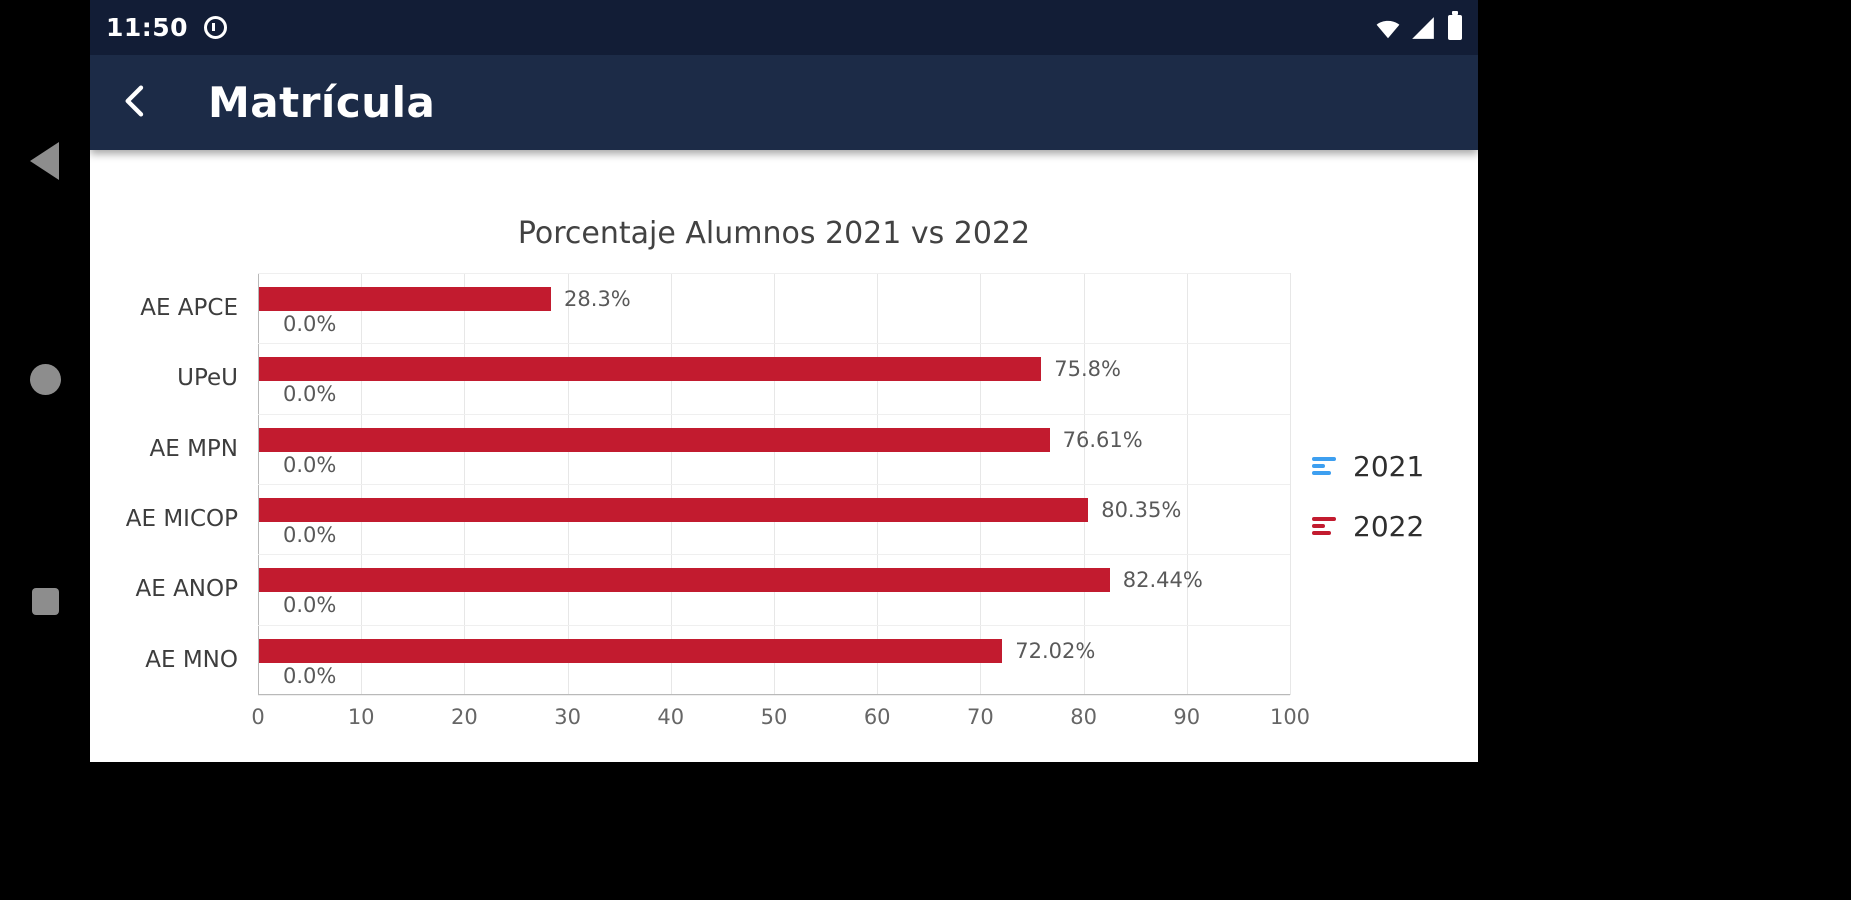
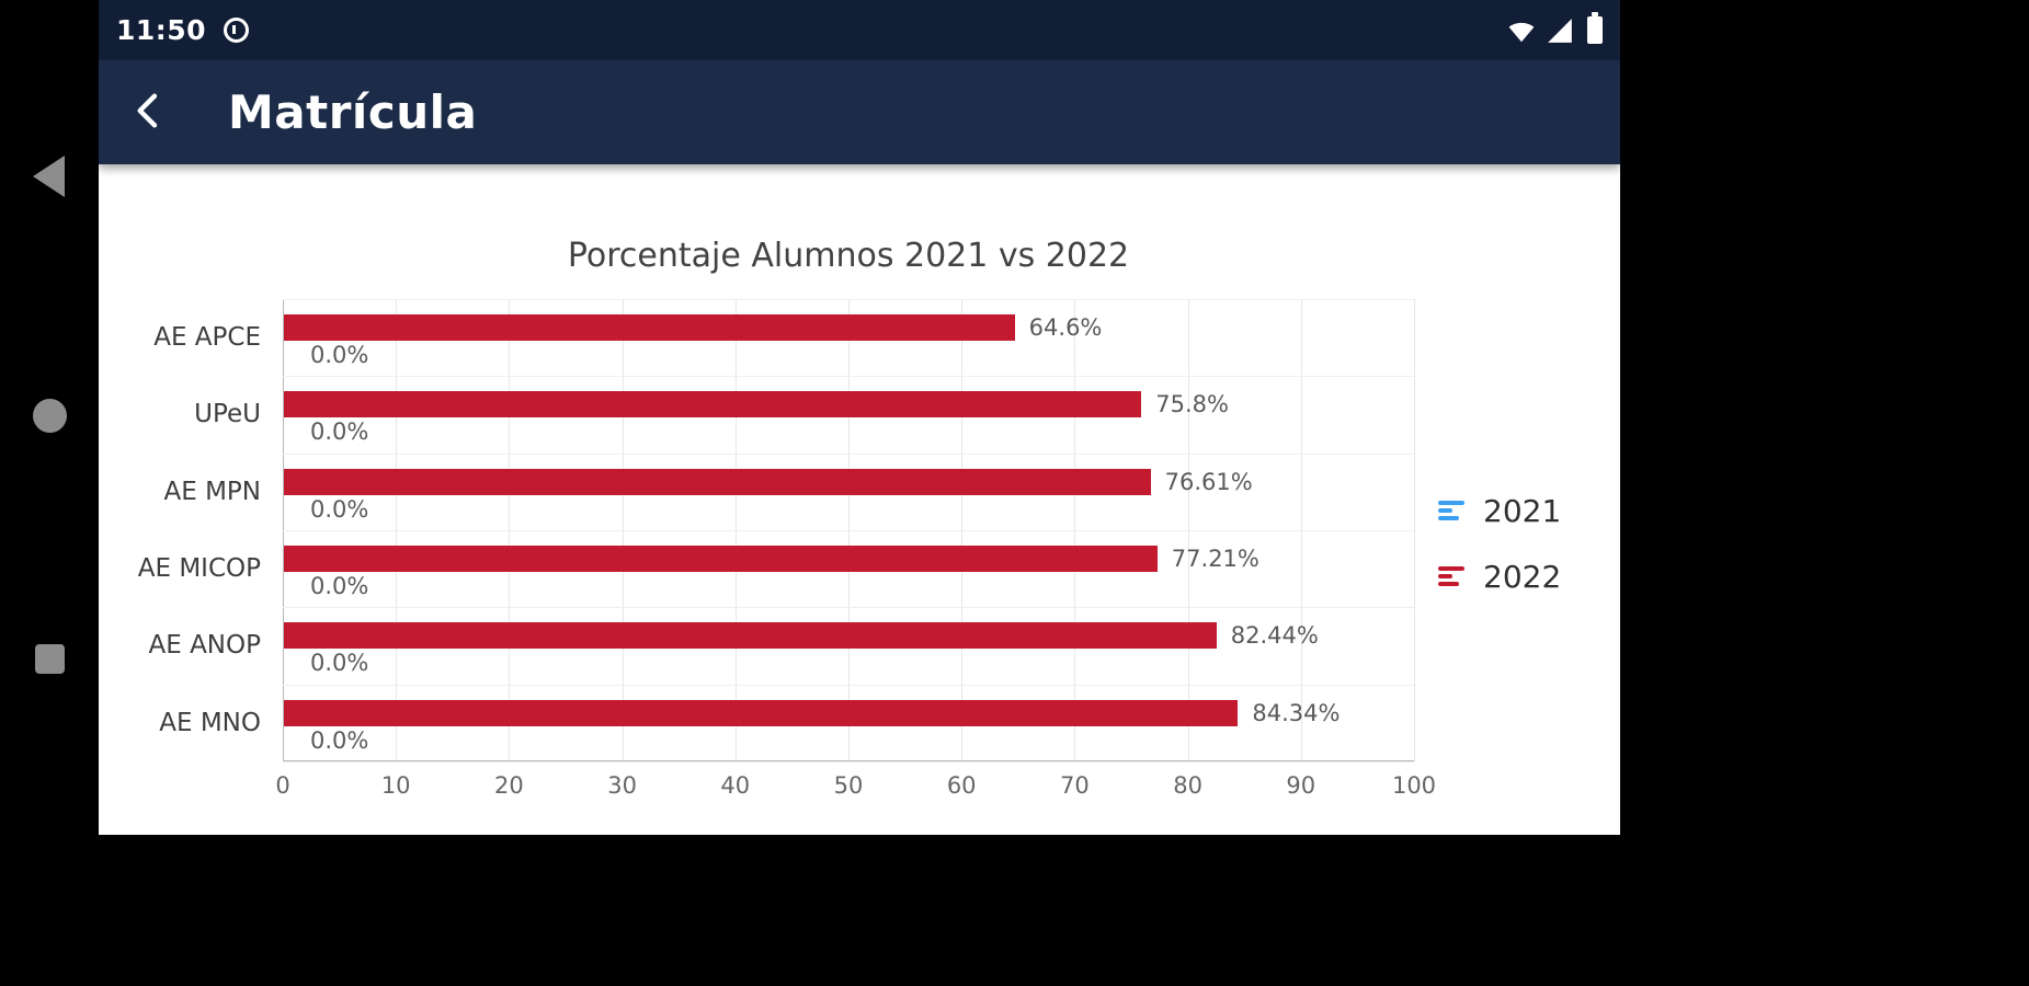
2022/AE APCE: 28.3% -> 64.6%
2022/AE MICOP: 80.35% -> 77.21%
2022/AE MNO: 72.02% -> 84.34%
